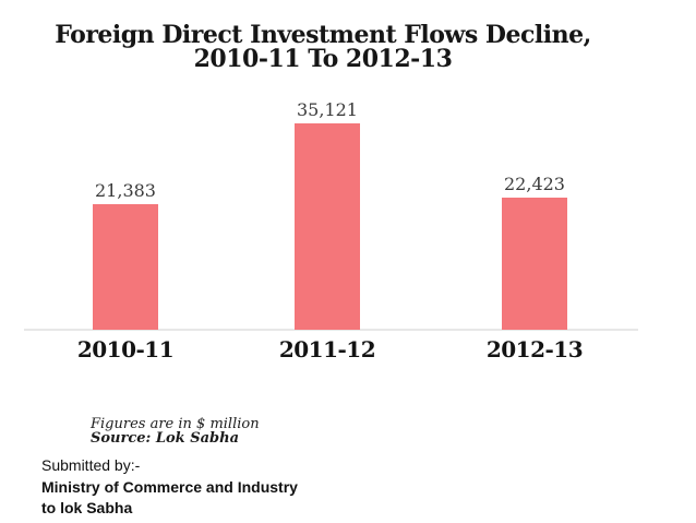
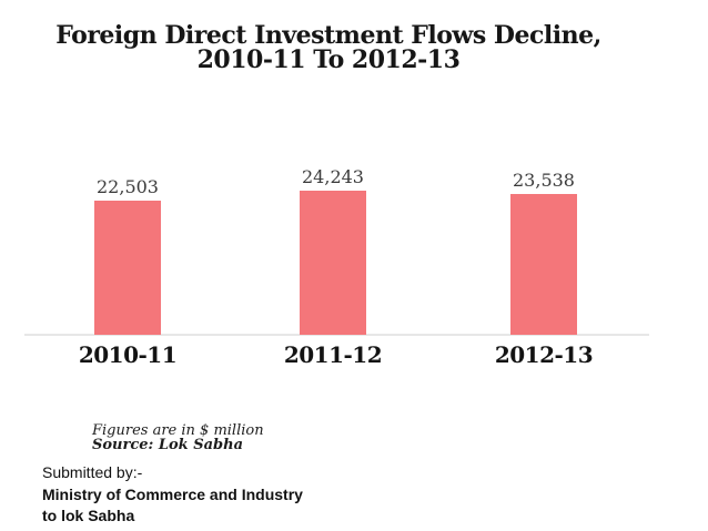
2010-11: 21,383 -> 22,503
2011-12: 35,121 -> 24,243
2012-13: 22,423 -> 23,538
